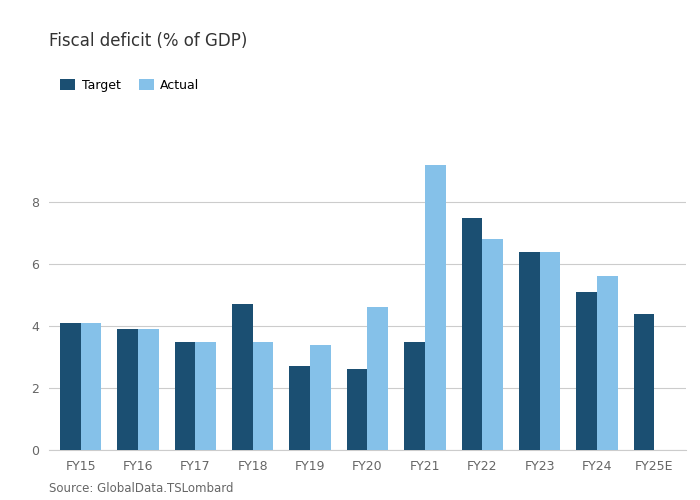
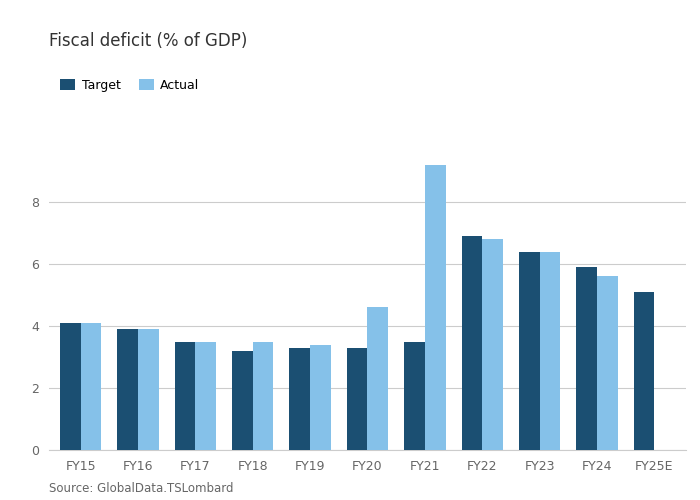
Target/FY18: 4.7 -> 3.2
Target/FY19: 2.7 -> 3.3
Target/FY20: 2.6 -> 3.3
Target/FY22: 7.5 -> 6.9
Target/FY24: 5.1 -> 5.9
Target/FY25E: 4.4 -> 5.1
